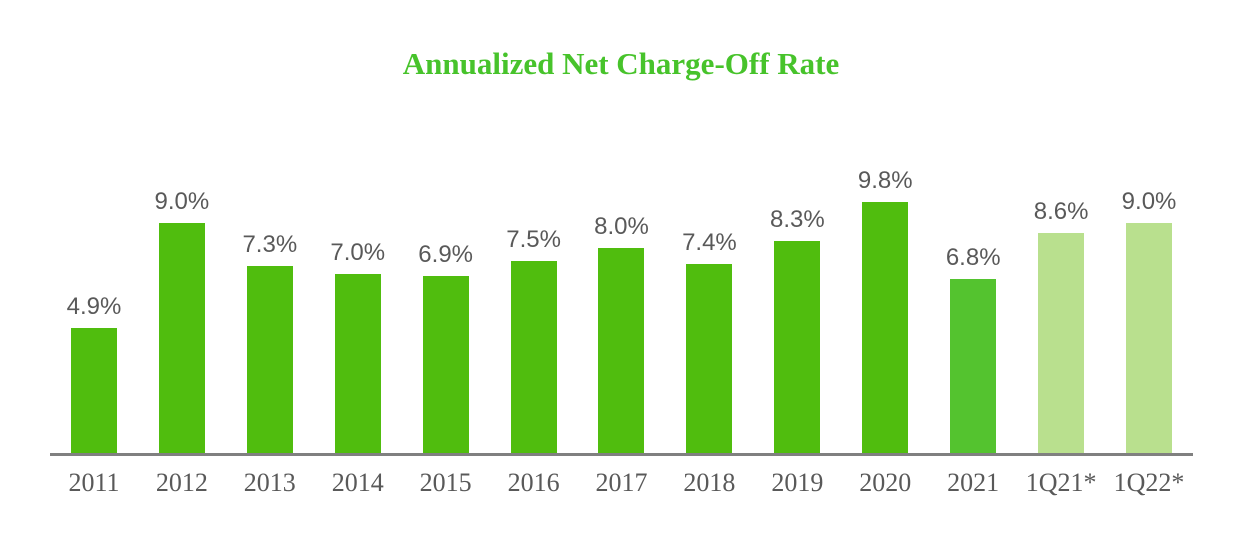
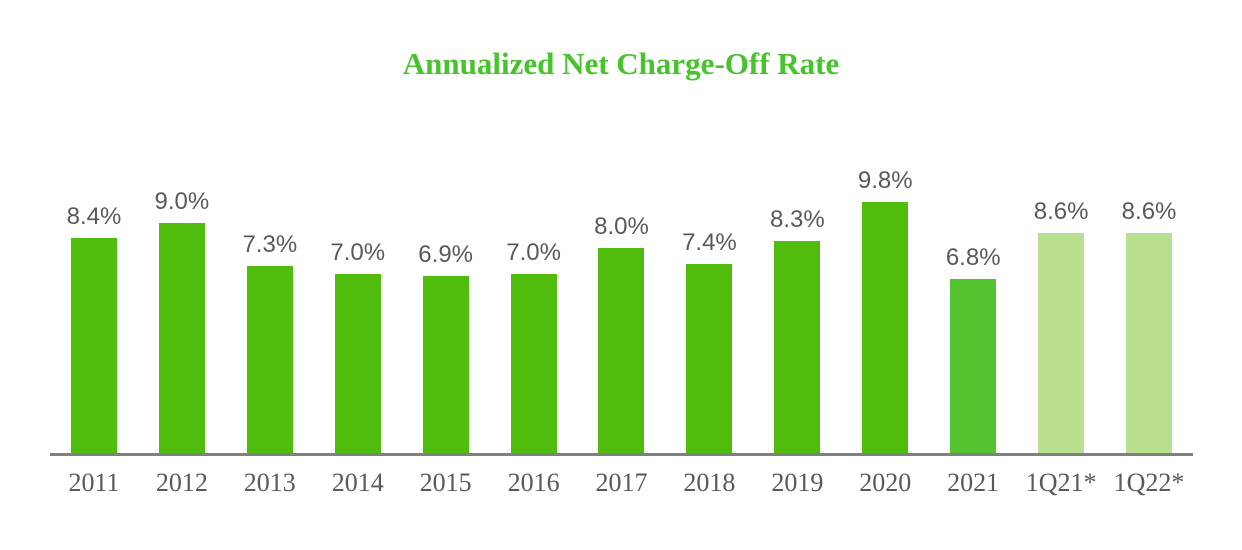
2011: 4.9% -> 8.4%
2016: 7.5% -> 7.0%
1Q22*: 9.0% -> 8.6%
